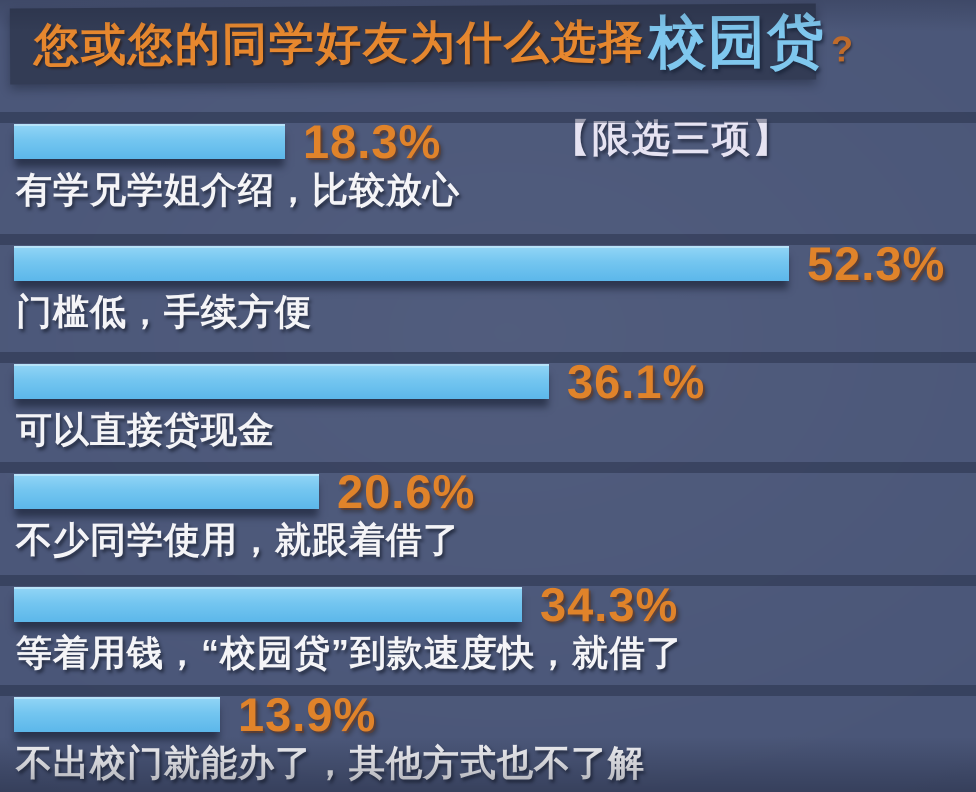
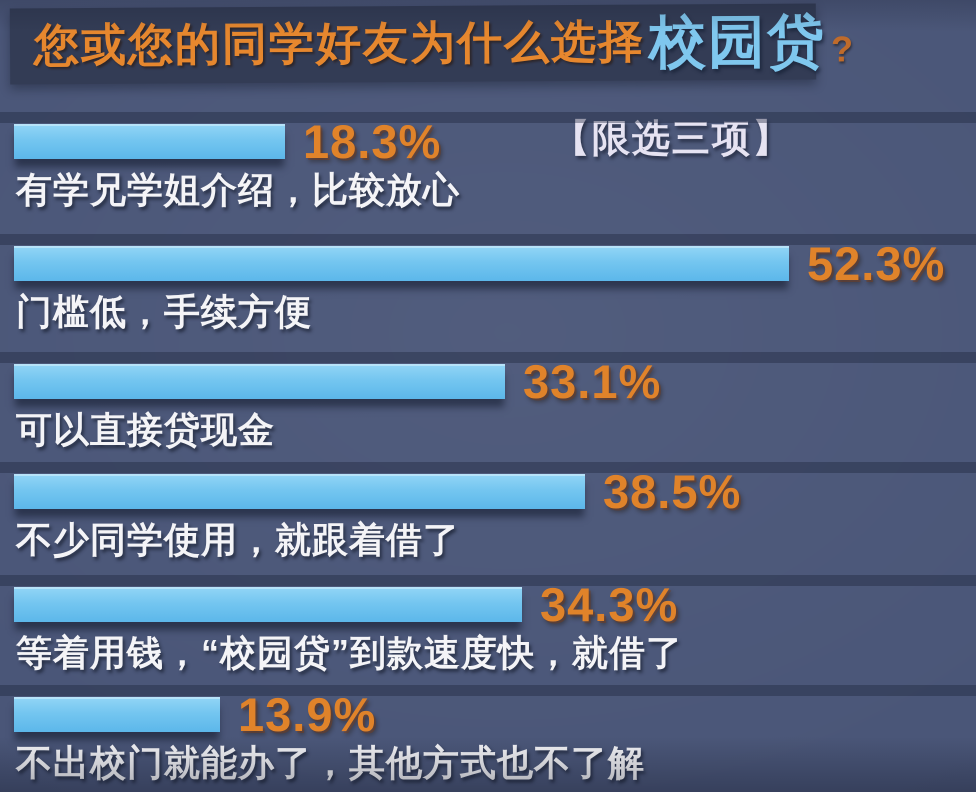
可以直接贷现金: 36.1% -> 33.1%
不少同学使用，就跟着借了: 20.6% -> 38.5%
